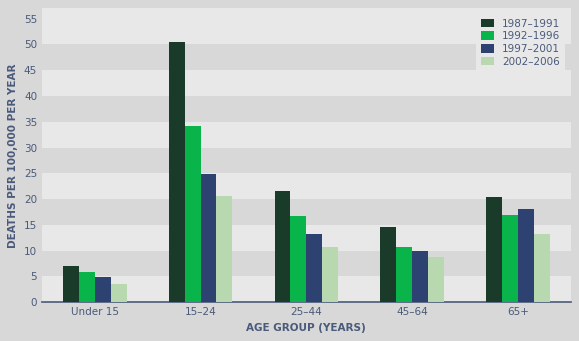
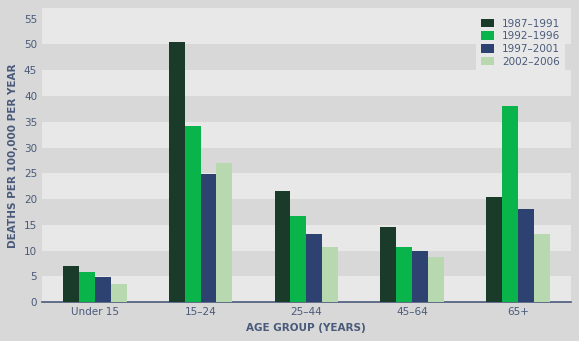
2002–2006/15–24: 20.6 -> 27.0
1992–1996/65+: 17.0 -> 38.0
